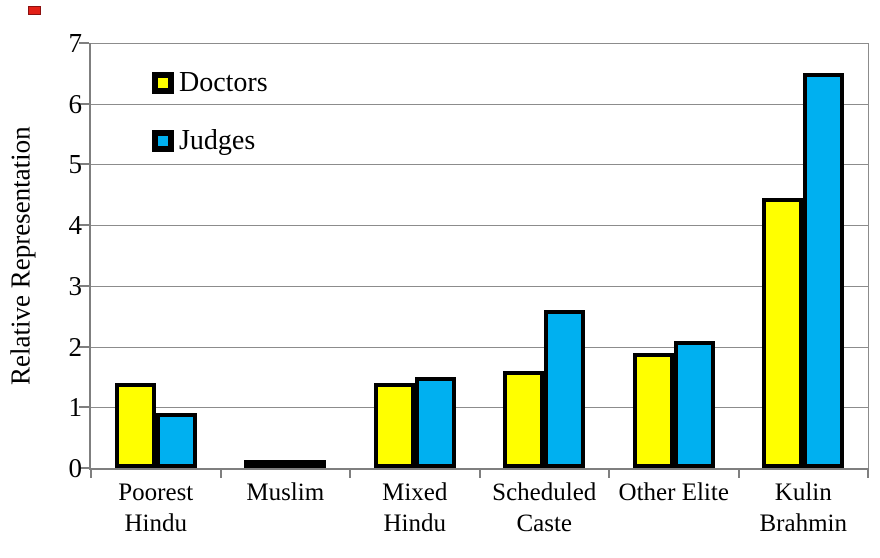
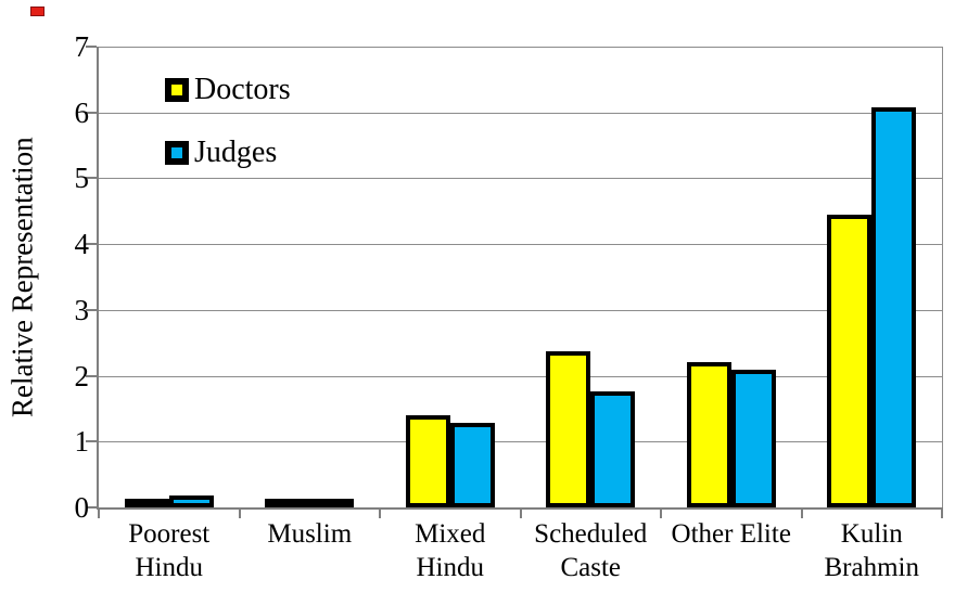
Doctors/Poorest Hindu: 1.4 -> 0.1
Judges/Poorest Hindu: 0.9 -> 0.2
Judges/Mixed Hindu: 1.5 -> 1.3
Doctors/Scheduled Caste: 1.6 -> 2.4
Judges/Scheduled Caste: 2.6 -> 1.8
Doctors/Other Elite: 1.9 -> 2.2
Judges/Kulin Brahmin: 6.5 -> 6.1
